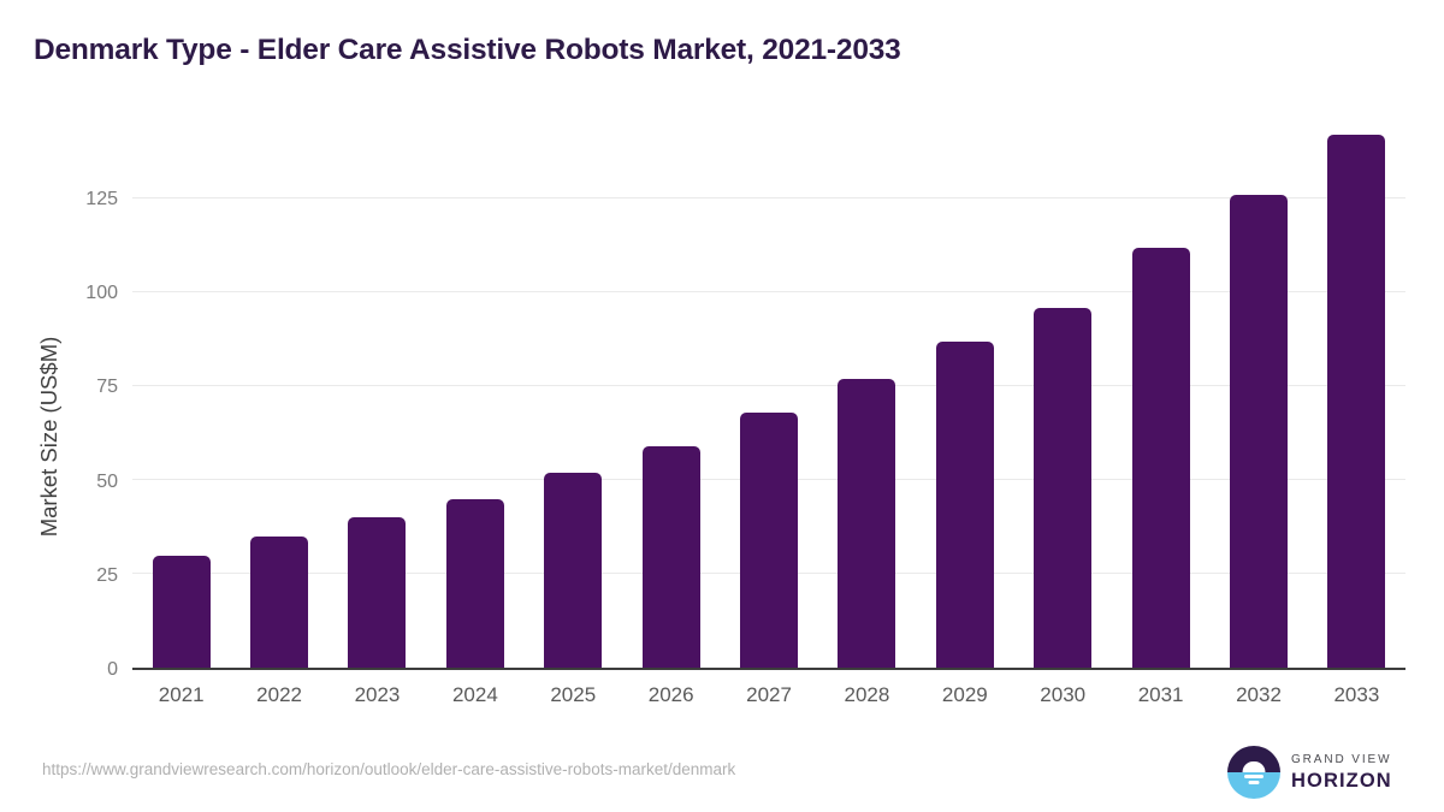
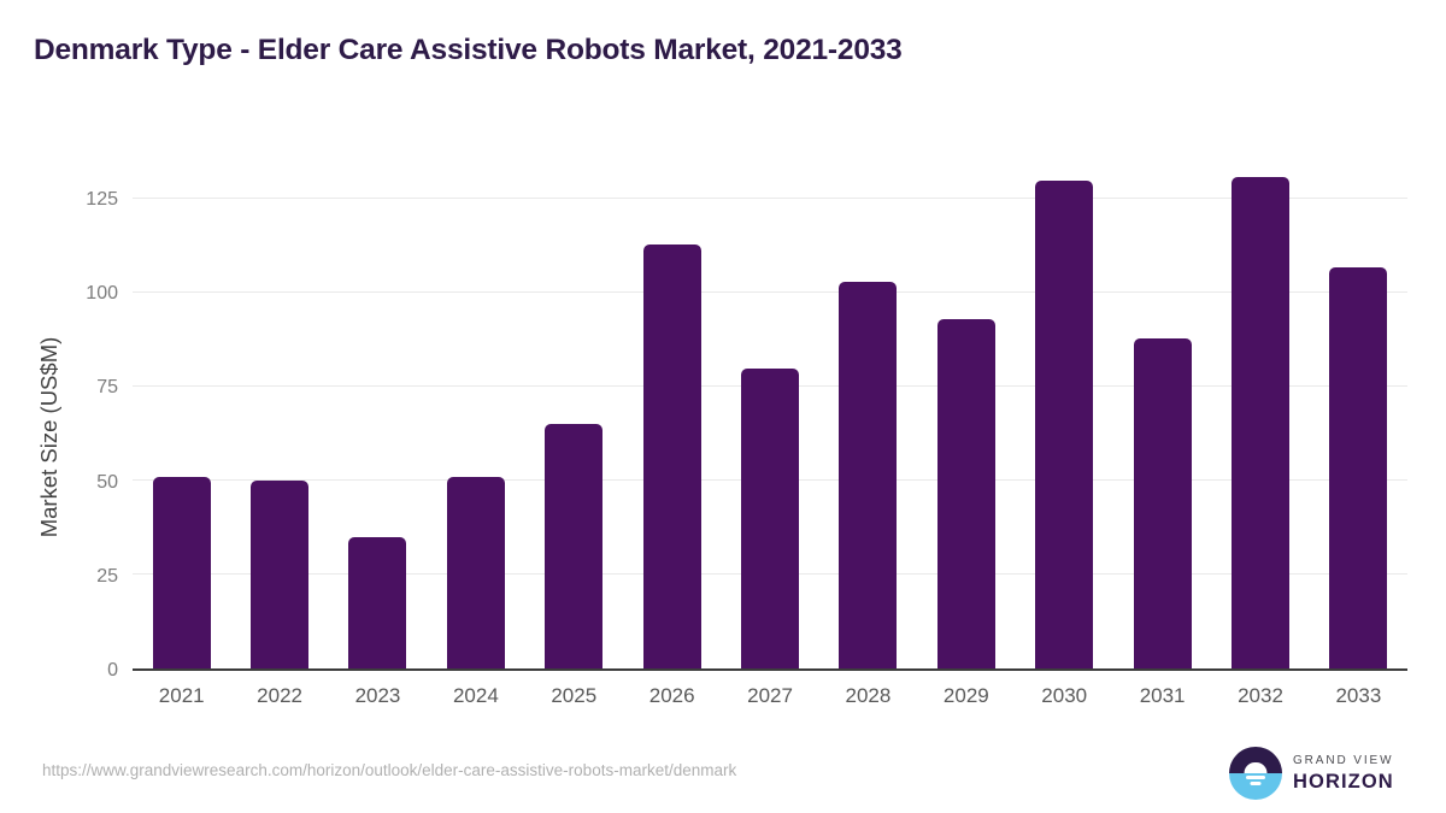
2021: 30 -> 51
2022: 35 -> 50
2023: 40 -> 35
2024: 45 -> 51
2025: 52 -> 65
2026: 59 -> 113
2027: 68 -> 80
2028: 77 -> 103
2029: 87 -> 93
2030: 96 -> 130
2031: 112 -> 88
2032: 126 -> 131
2033: 142 -> 107
